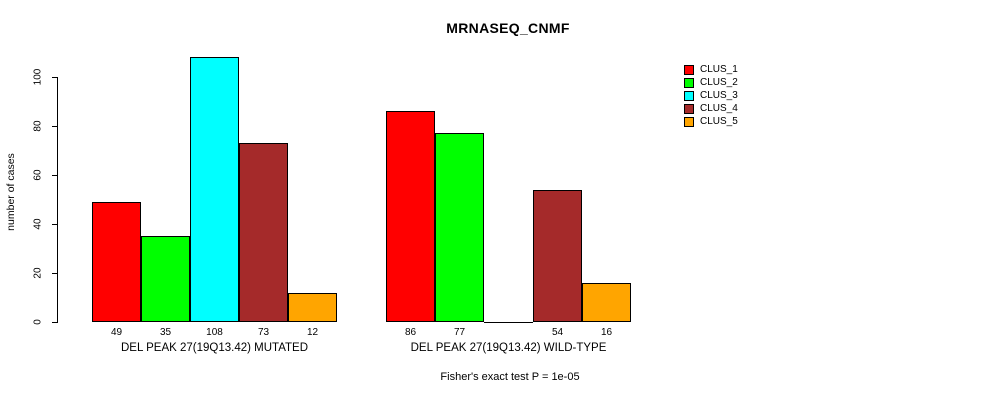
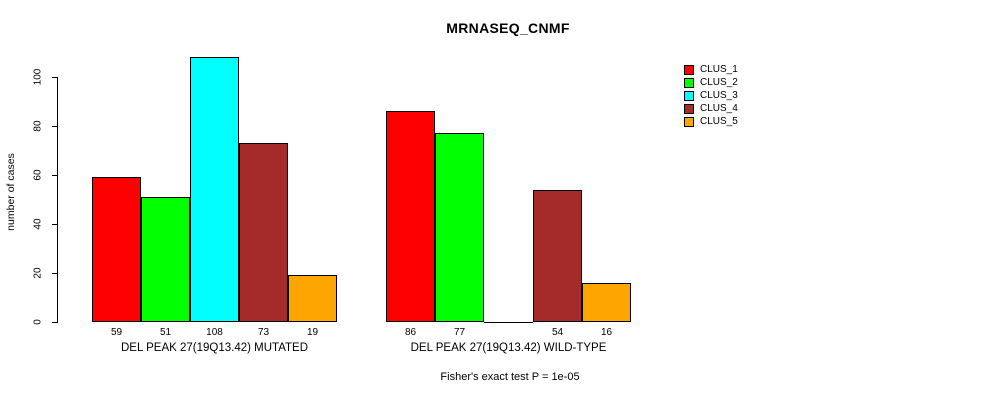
CLUS_1/DEL PEAK 27(19Q13.42) MUTATED: 49 -> 59
CLUS_2/DEL PEAK 27(19Q13.42) MUTATED: 35 -> 51
CLUS_5/DEL PEAK 27(19Q13.42) MUTATED: 12 -> 19
